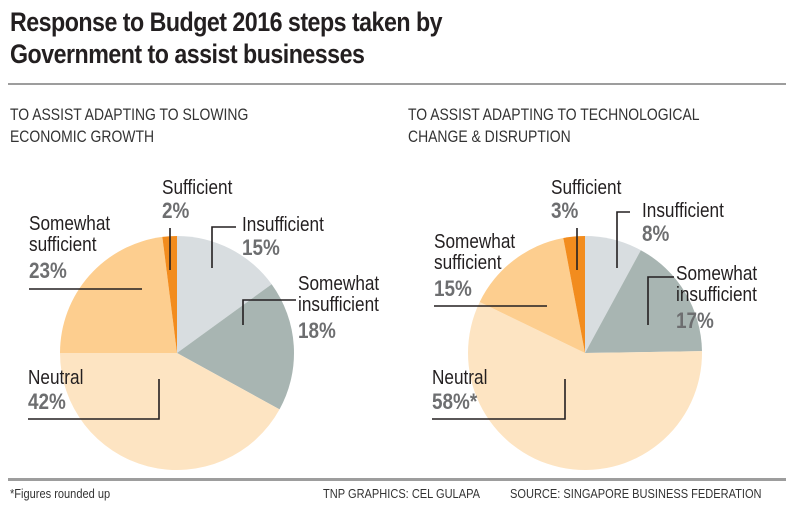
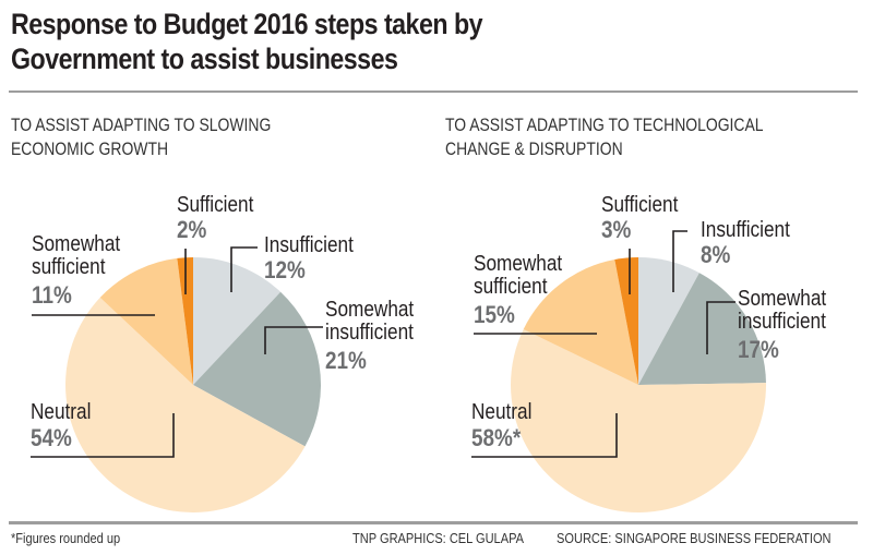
TO ASSIST ADAPTING TO SLOWING ECONOMIC GROWTH/Insufficient: 15% -> 12%
TO ASSIST ADAPTING TO SLOWING ECONOMIC GROWTH/Somewhat insufficient: 18% -> 21%
TO ASSIST ADAPTING TO SLOWING ECONOMIC GROWTH/Neutral: 42% -> 54%
TO ASSIST ADAPTING TO SLOWING ECONOMIC GROWTH/Somewhat sufficient: 23% -> 11%
